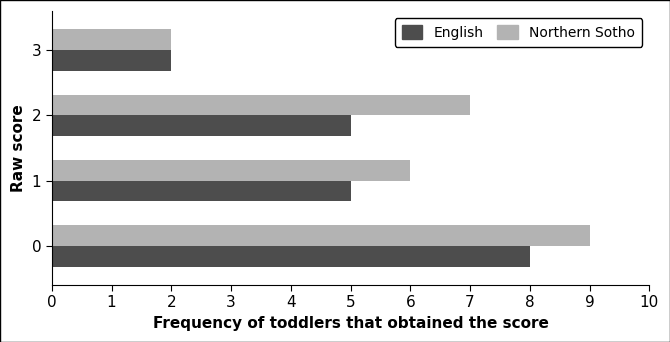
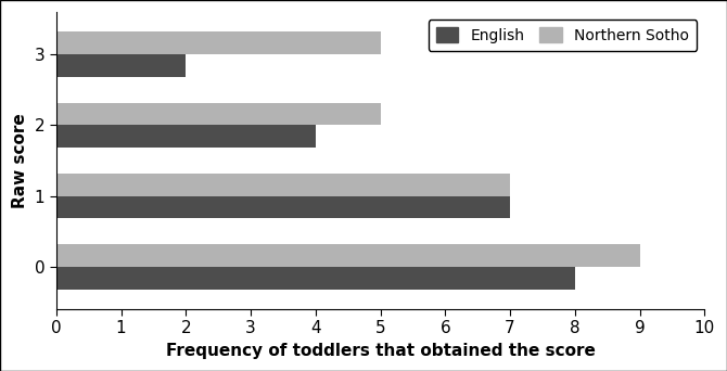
Northern Sotho/3: 2 -> 5
Northern Sotho/2: 7 -> 5
English/2: 5 -> 4
Northern Sotho/1: 6 -> 7
English/1: 5 -> 7
